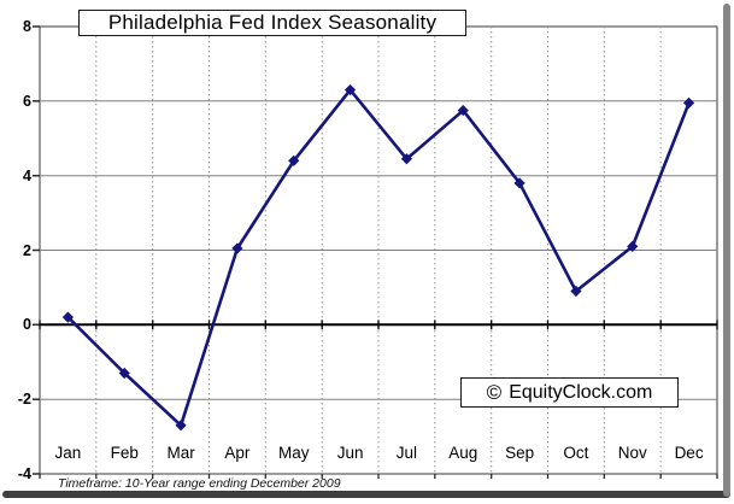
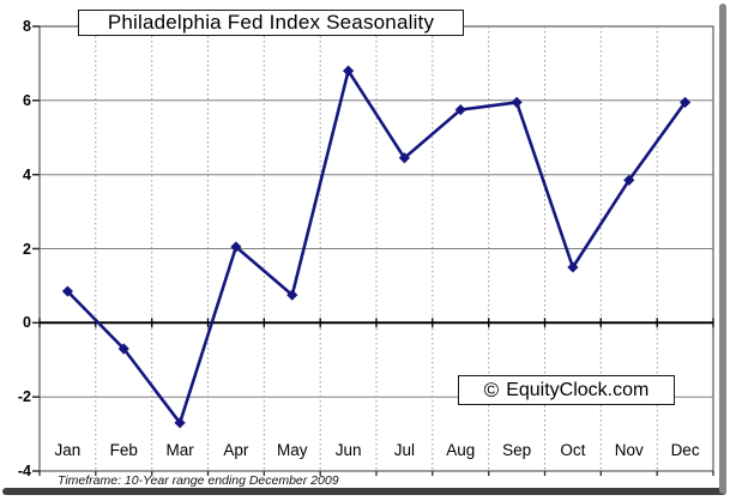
Jan: 0.2 -> 0.8
Feb: -1.3 -> -0.7
May: 4.4 -> 0.8
Jun: 6.3 -> 6.8
Sep: 3.8 -> 6.0
Oct: 0.9 -> 1.5
Nov: 2.1 -> 3.9
